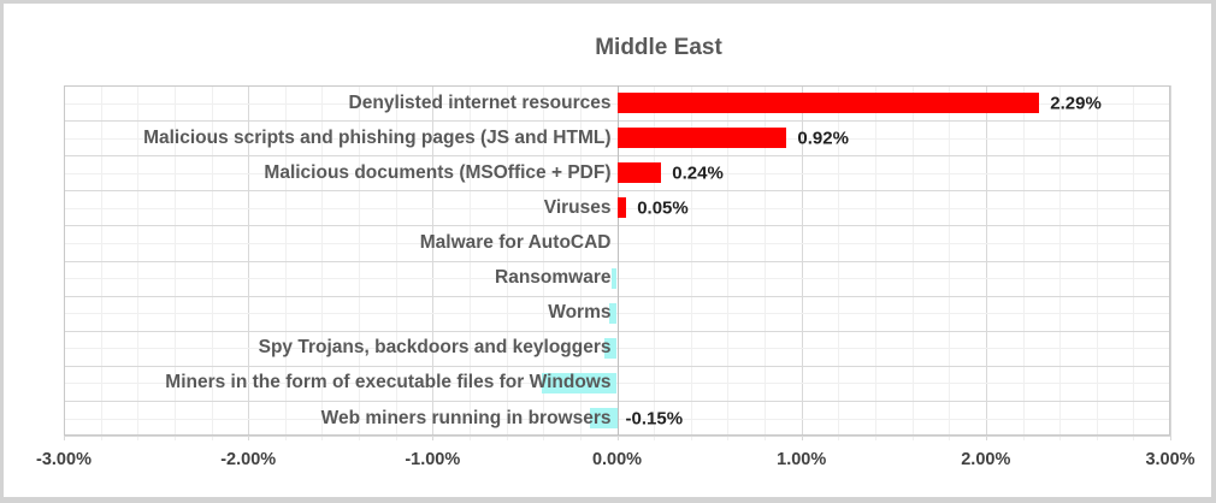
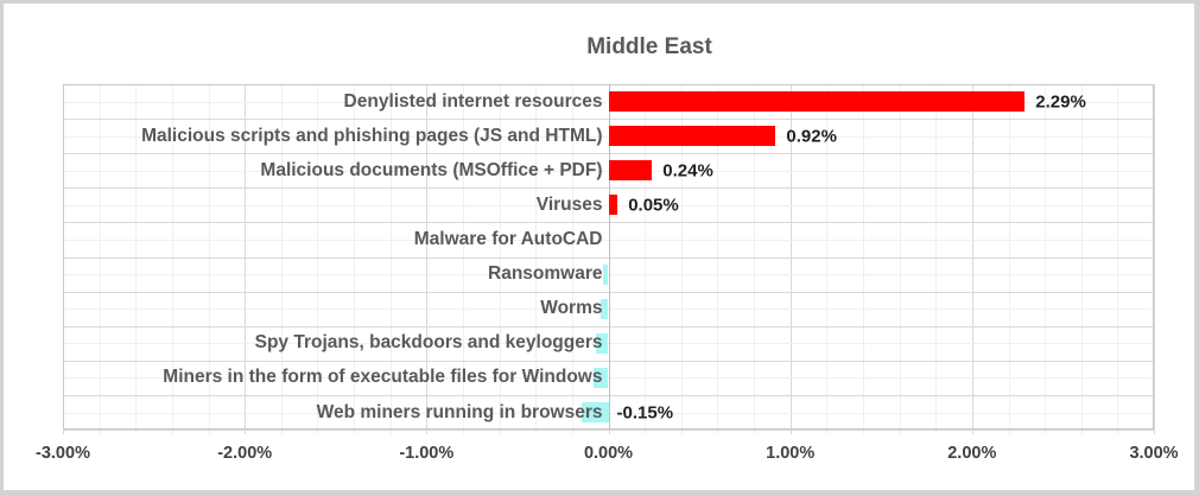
Miners in the form of executable files for Windows: -0.41% -> -0.08%
